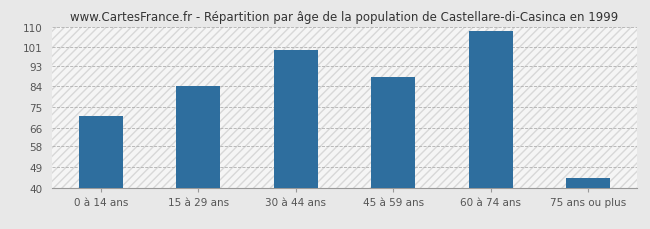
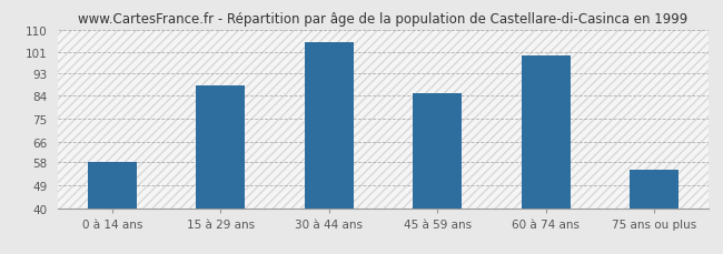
0 à 14 ans: 71 -> 58
15 à 29 ans: 84 -> 88
30 à 44 ans: 100 -> 105
45 à 59 ans: 88 -> 85
60 à 74 ans: 108 -> 100
75 ans ou plus: 44 -> 55
